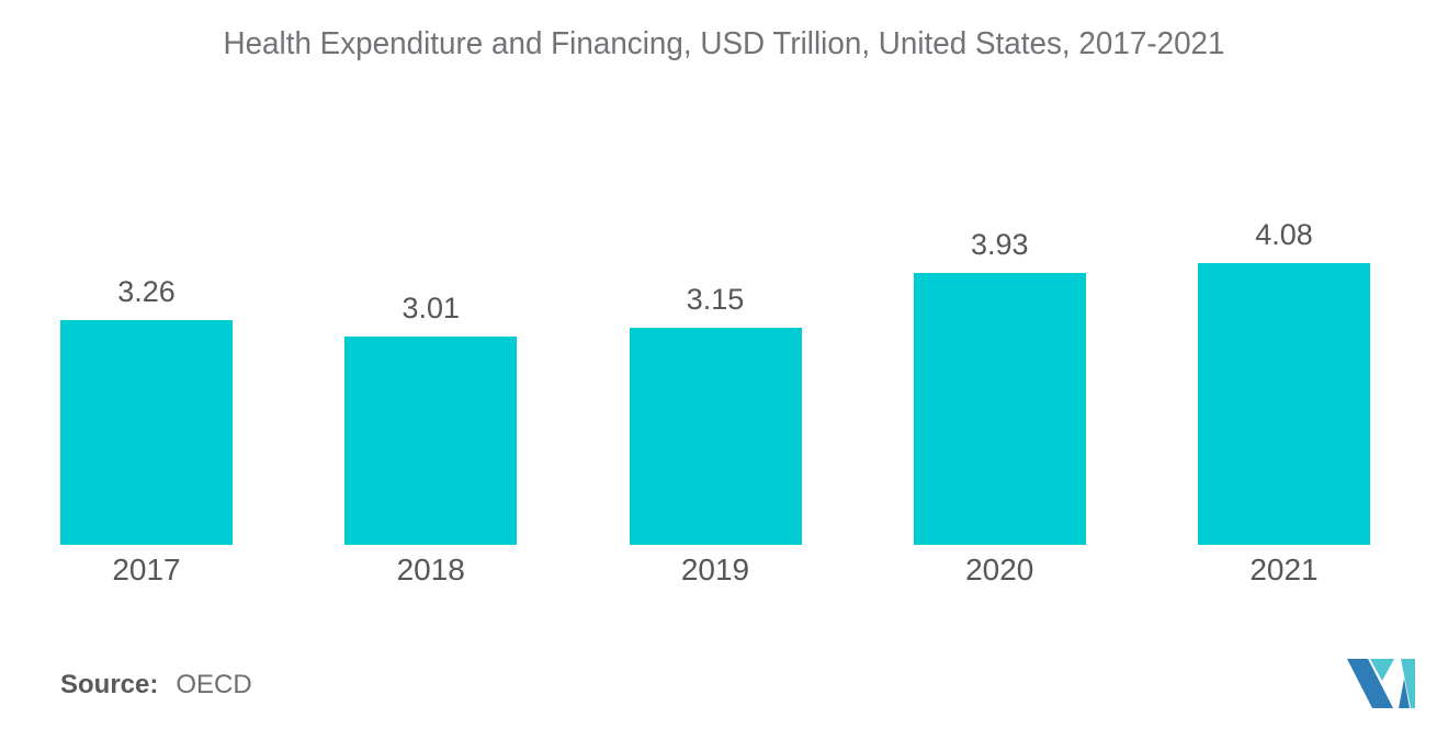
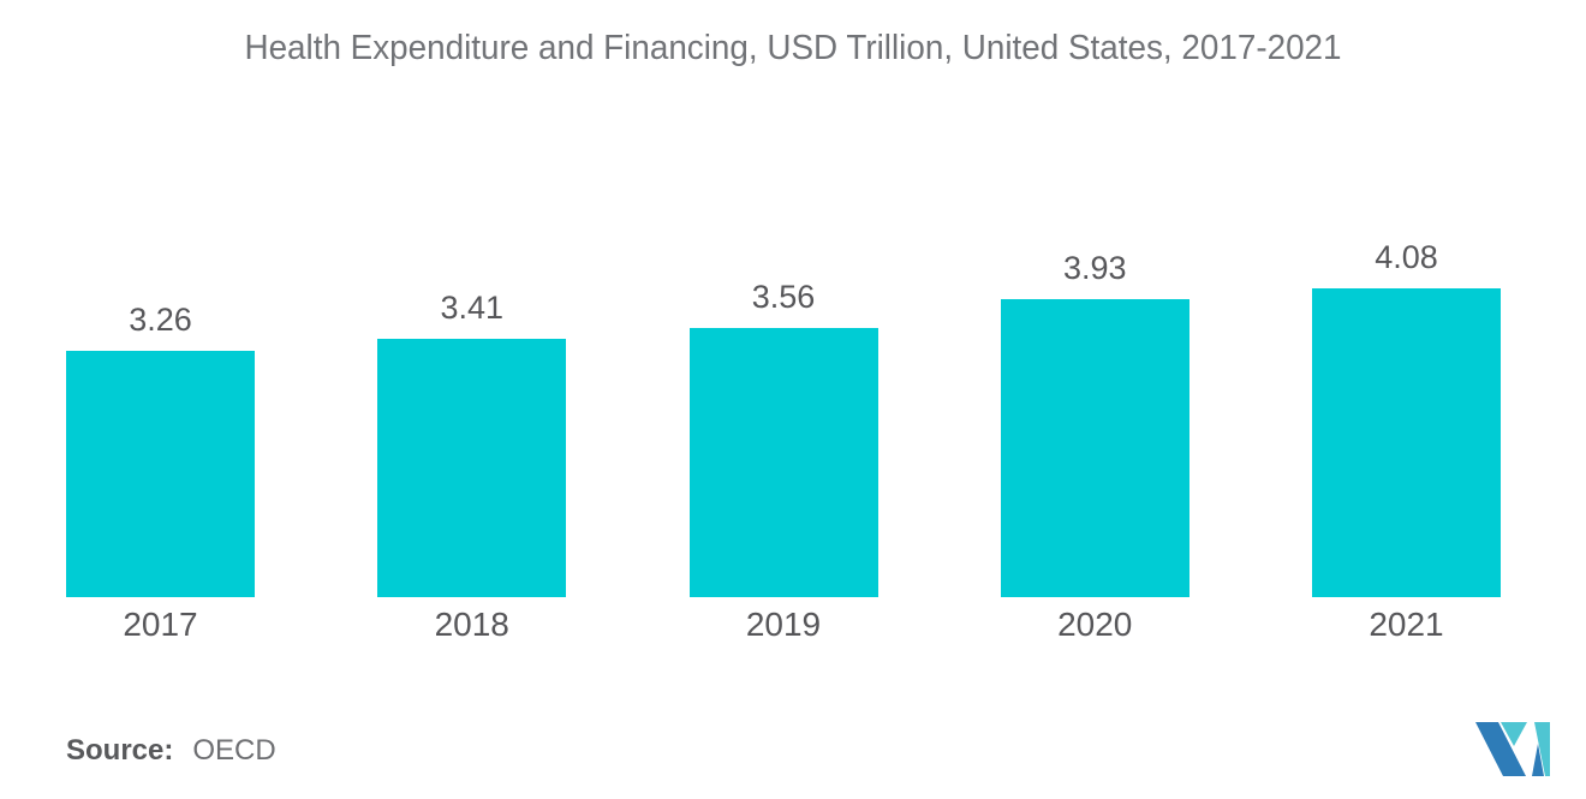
2018: 3.01 -> 3.41
2019: 3.15 -> 3.56
